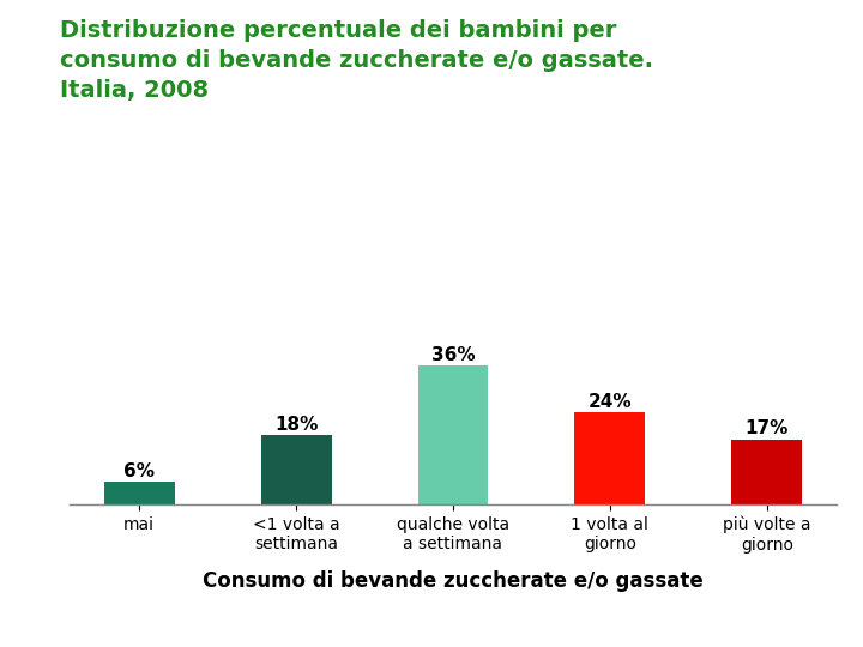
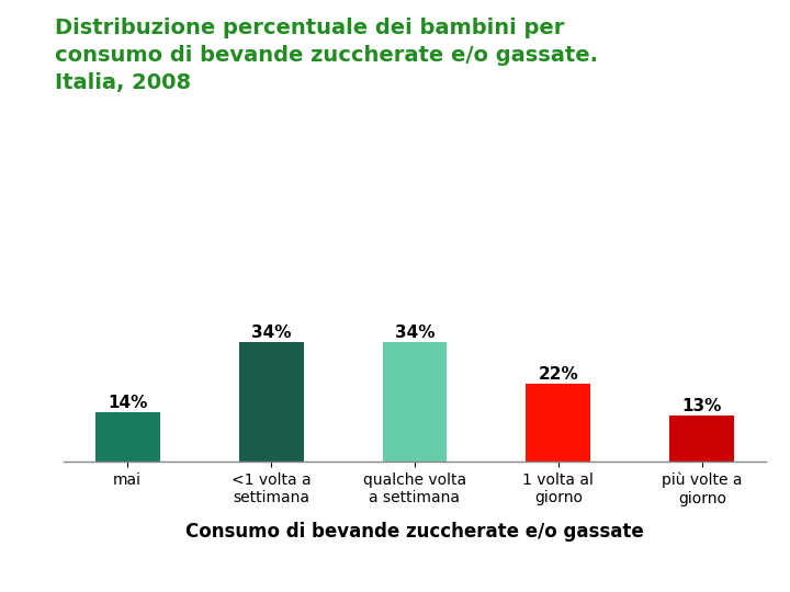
mai: 6% -> 14%
<1 volta a settimana: 18% -> 34%
qualche volta a settimana: 36% -> 34%
1 volta al giorno: 24% -> 22%
più volte a giorno: 17% -> 13%
